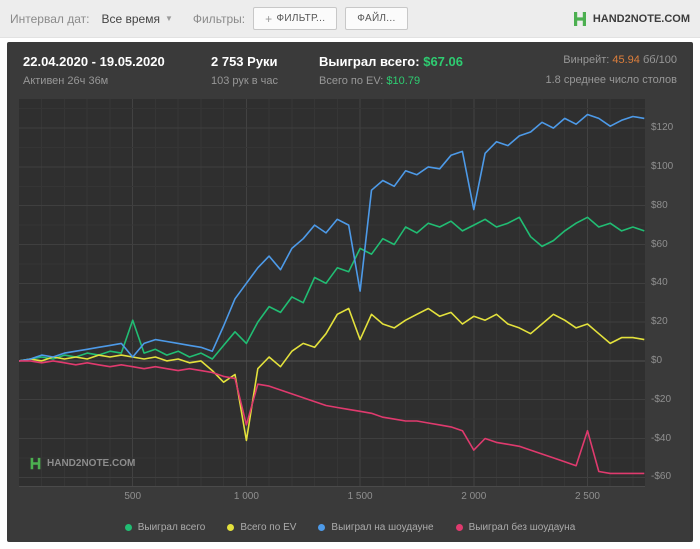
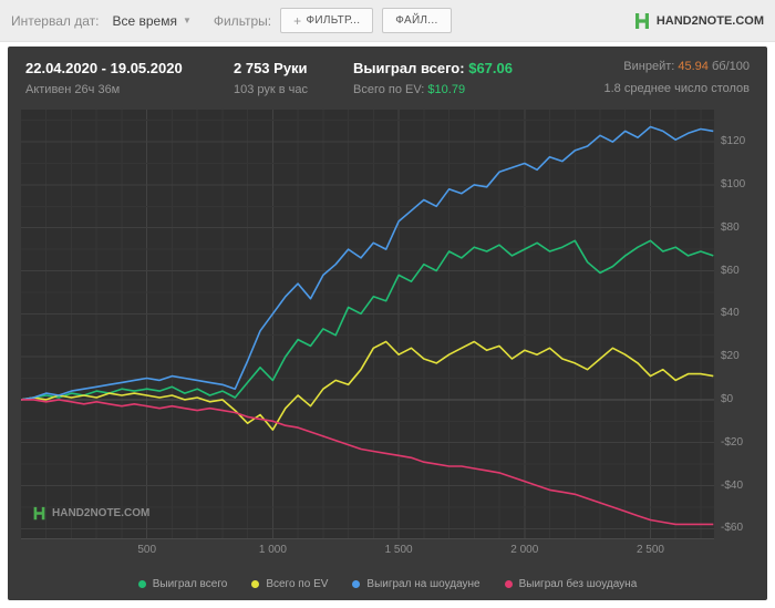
Выиграл всего/500: $21 -> $5
Выиграл на шоудауне/500: $2 -> $10
Всего по EV/1000: -$41 -> -$14
Выиграл без шоудауна/1000: -$33 -> -$10
Всего по EV/1500: $11 -> $21
Выиграл на шоудауне/1500: $36 -> $83
Выиграл на шоудауне/2000: $78 -> $110
Выиграл без шоудауна/2000: -$46 -> -$38
Всего по EV/2500: $19 -> $11
Выиграл без шоудауна/2500: -$36 -> -$56
